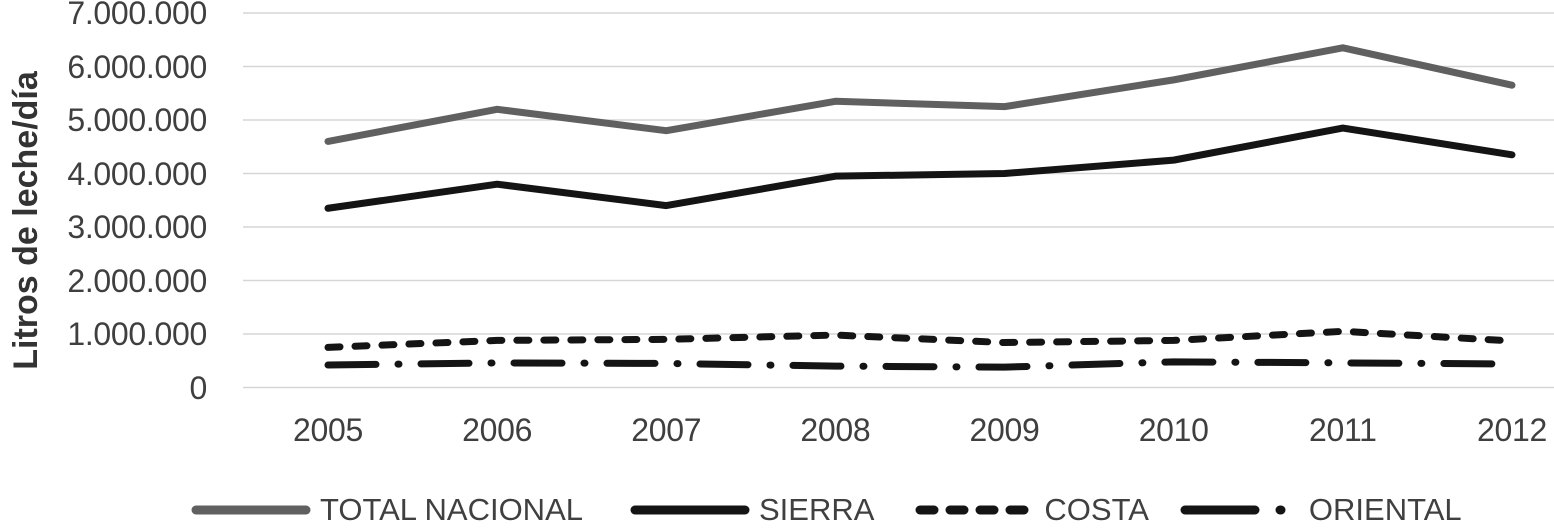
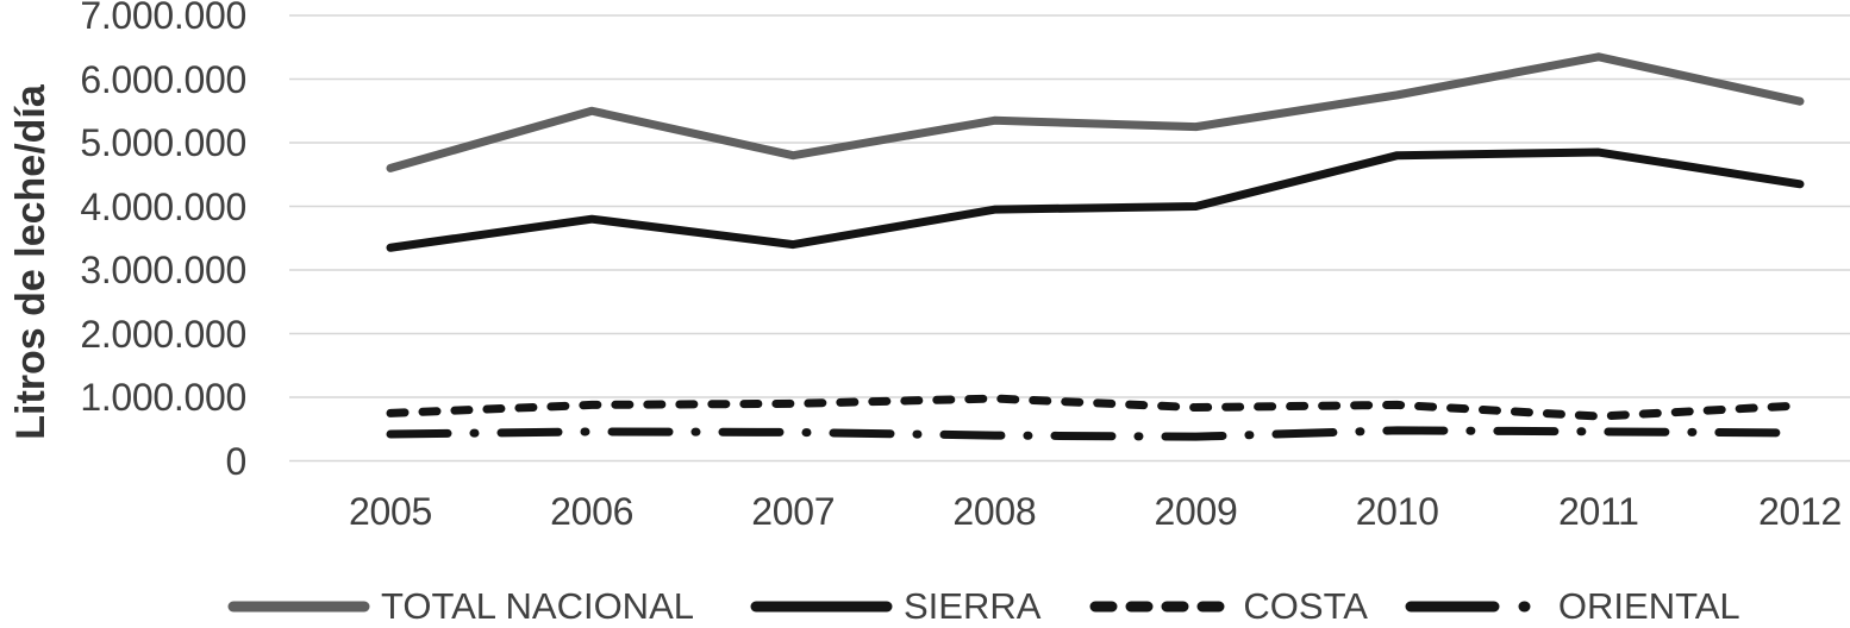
TOTAL NACIONAL/2006: 5200000 -> 5500000
SIERRA/2010: 4200000 -> 4800000
COSTA/2011: 1000000 -> 700000
